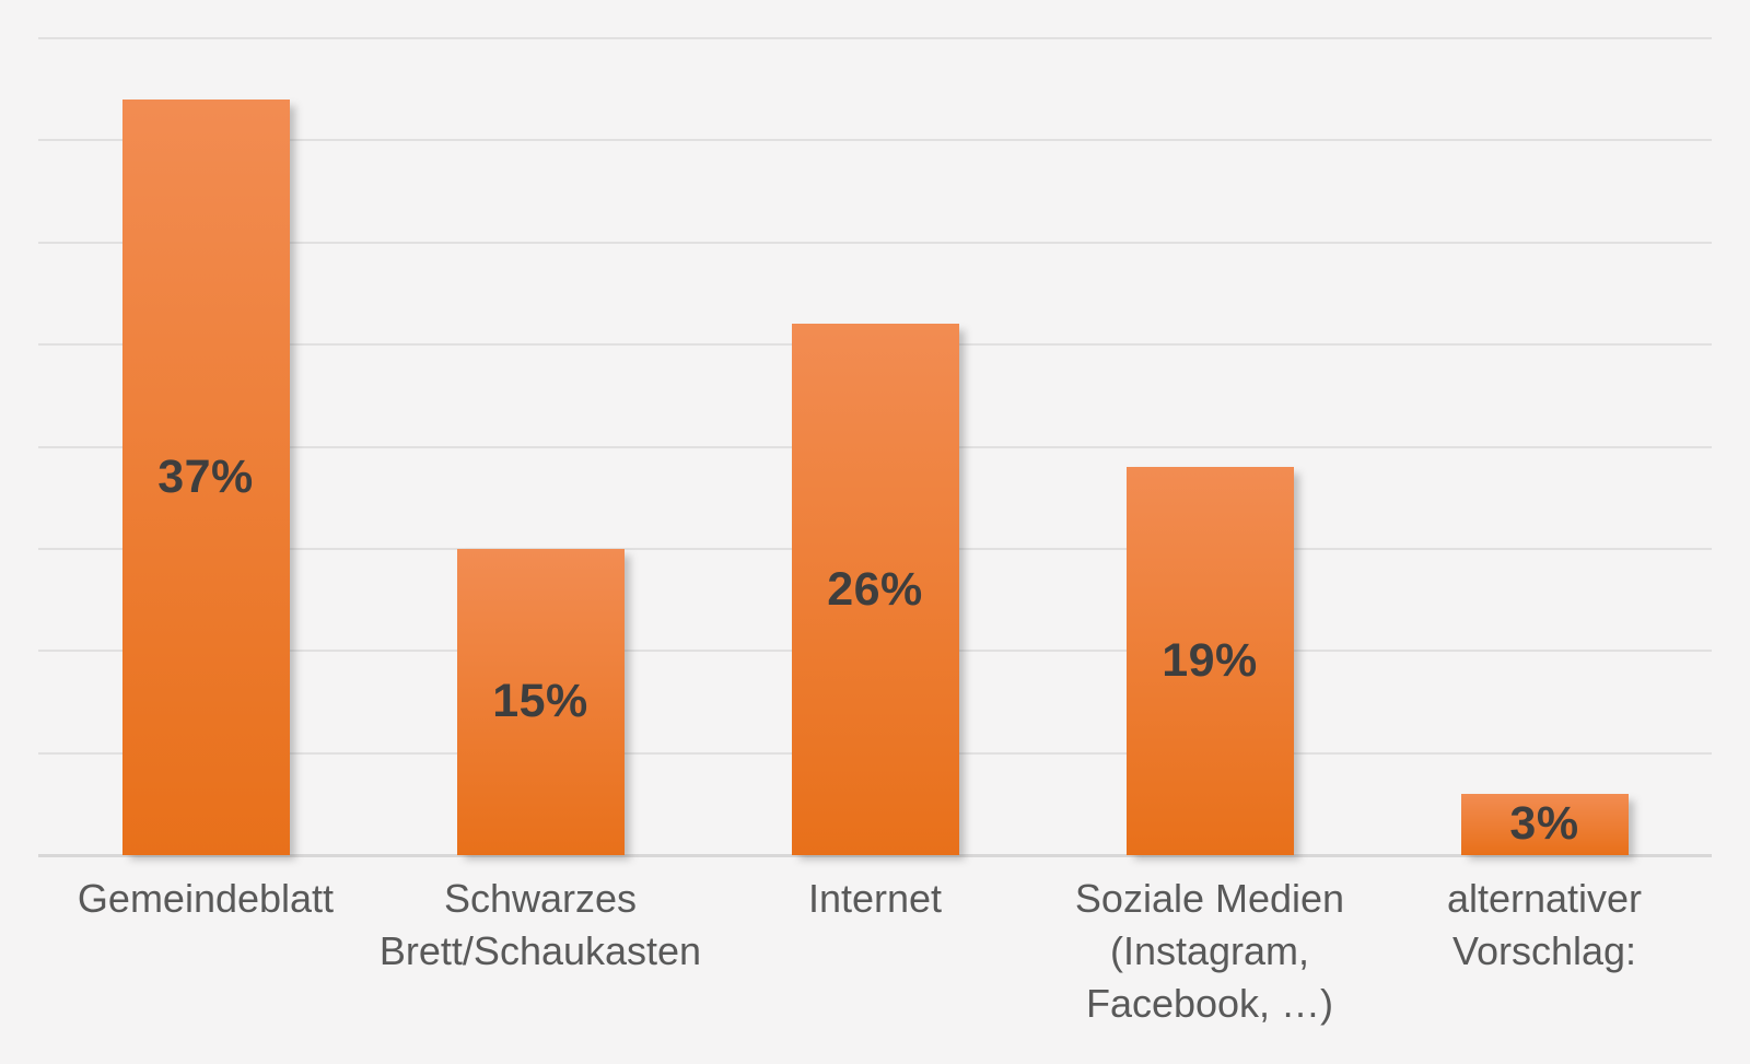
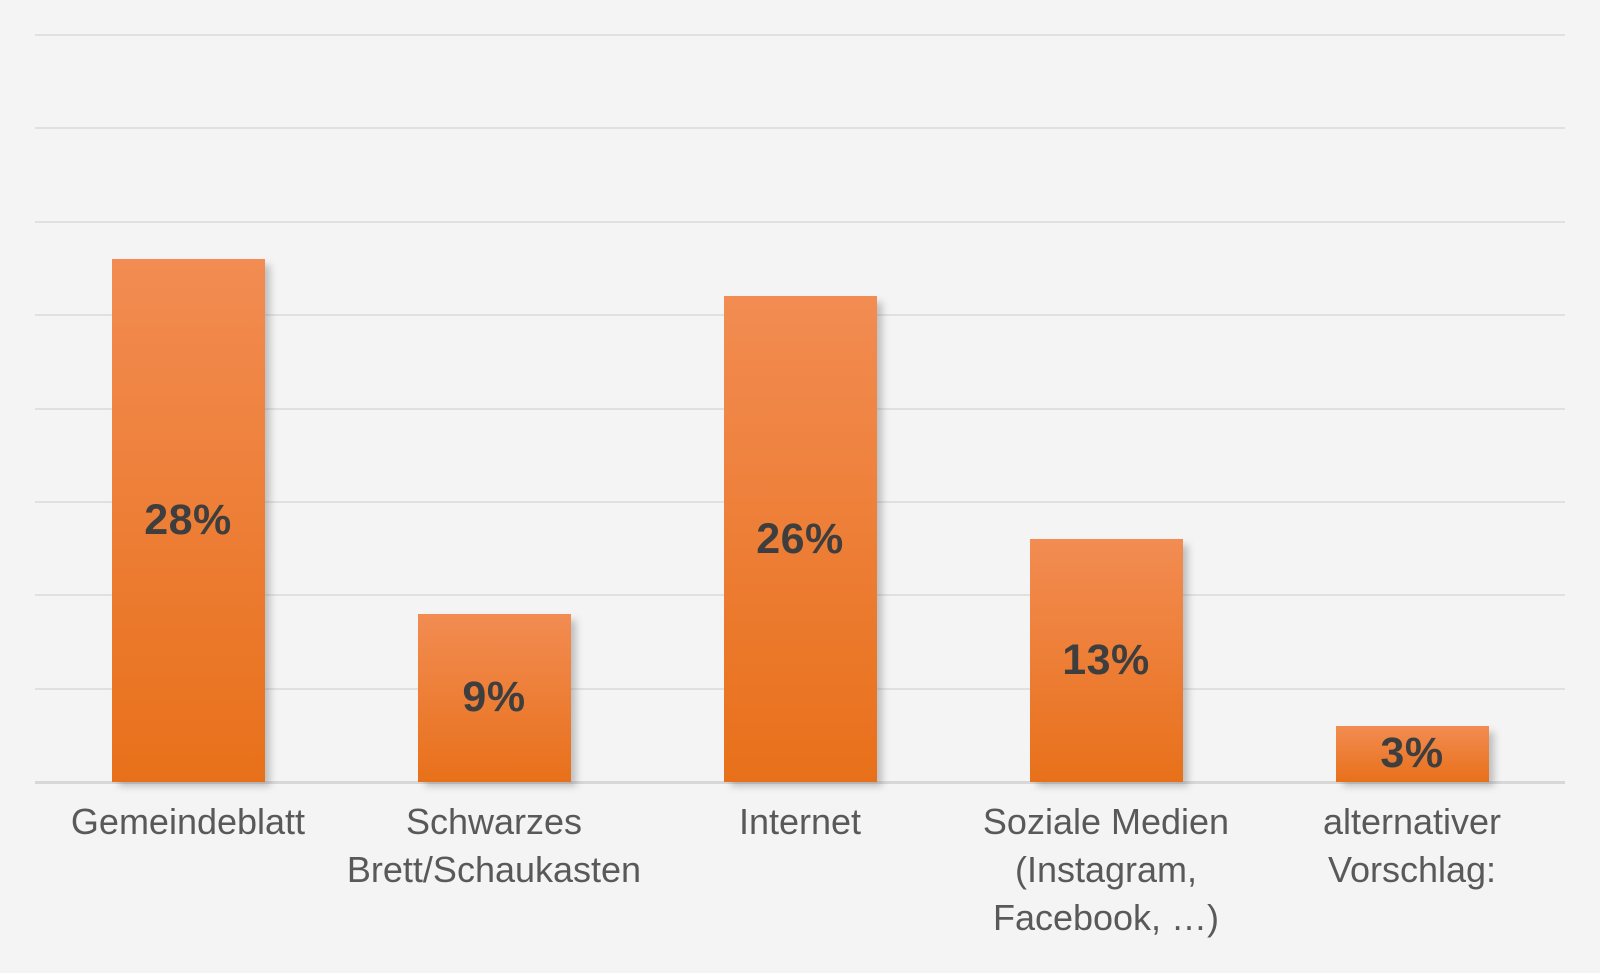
Gemeindeblatt: 37% -> 28%
Schwarzes Brett/Schaukasten: 15% -> 9%
Soziale Medien (Instagram, Facebook, …): 19% -> 13%
